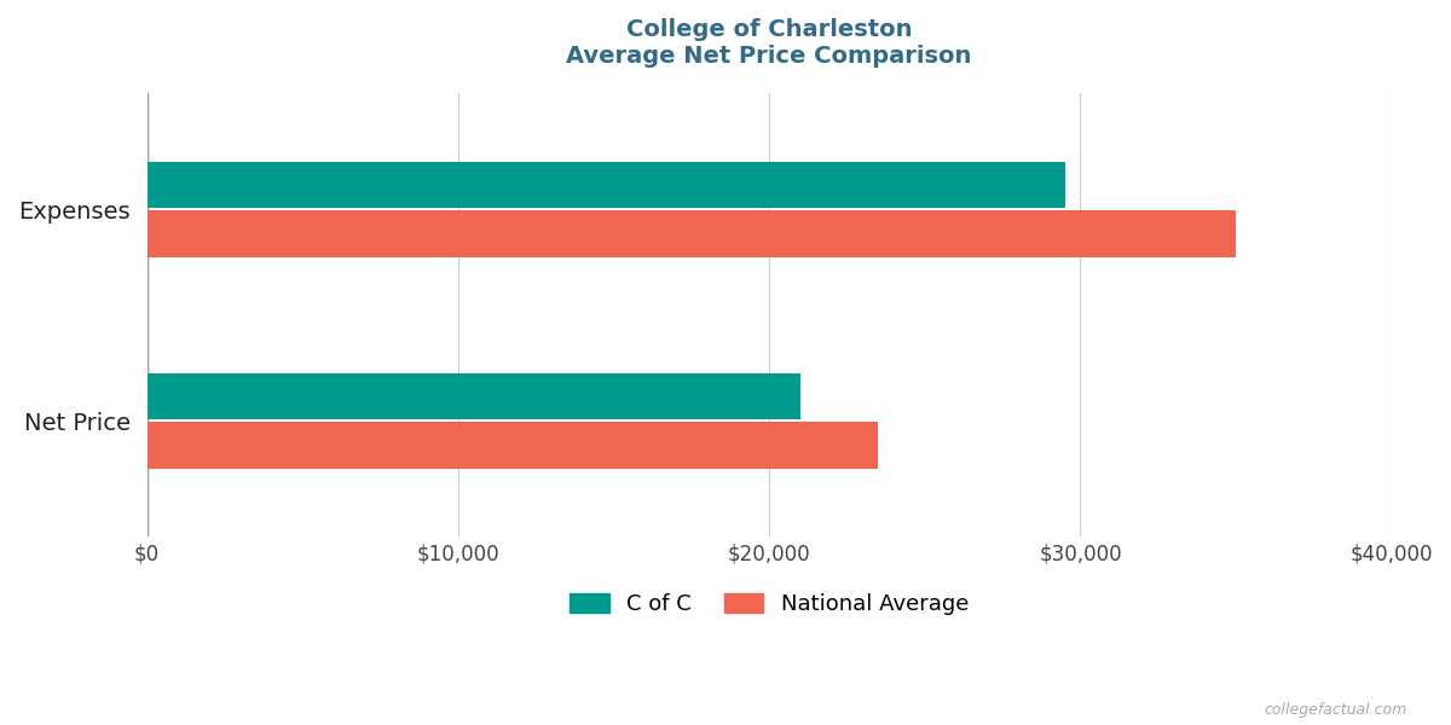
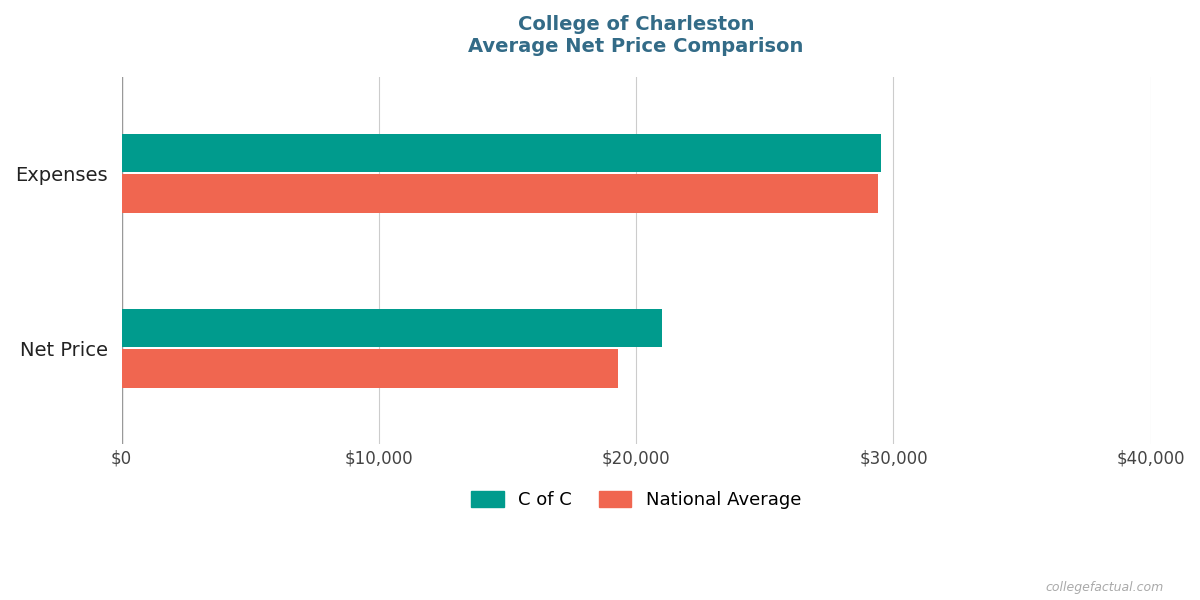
National Average/Expenses: $35,000 -> $29,400
National Average/Net Price: $23,500 -> $19,300
